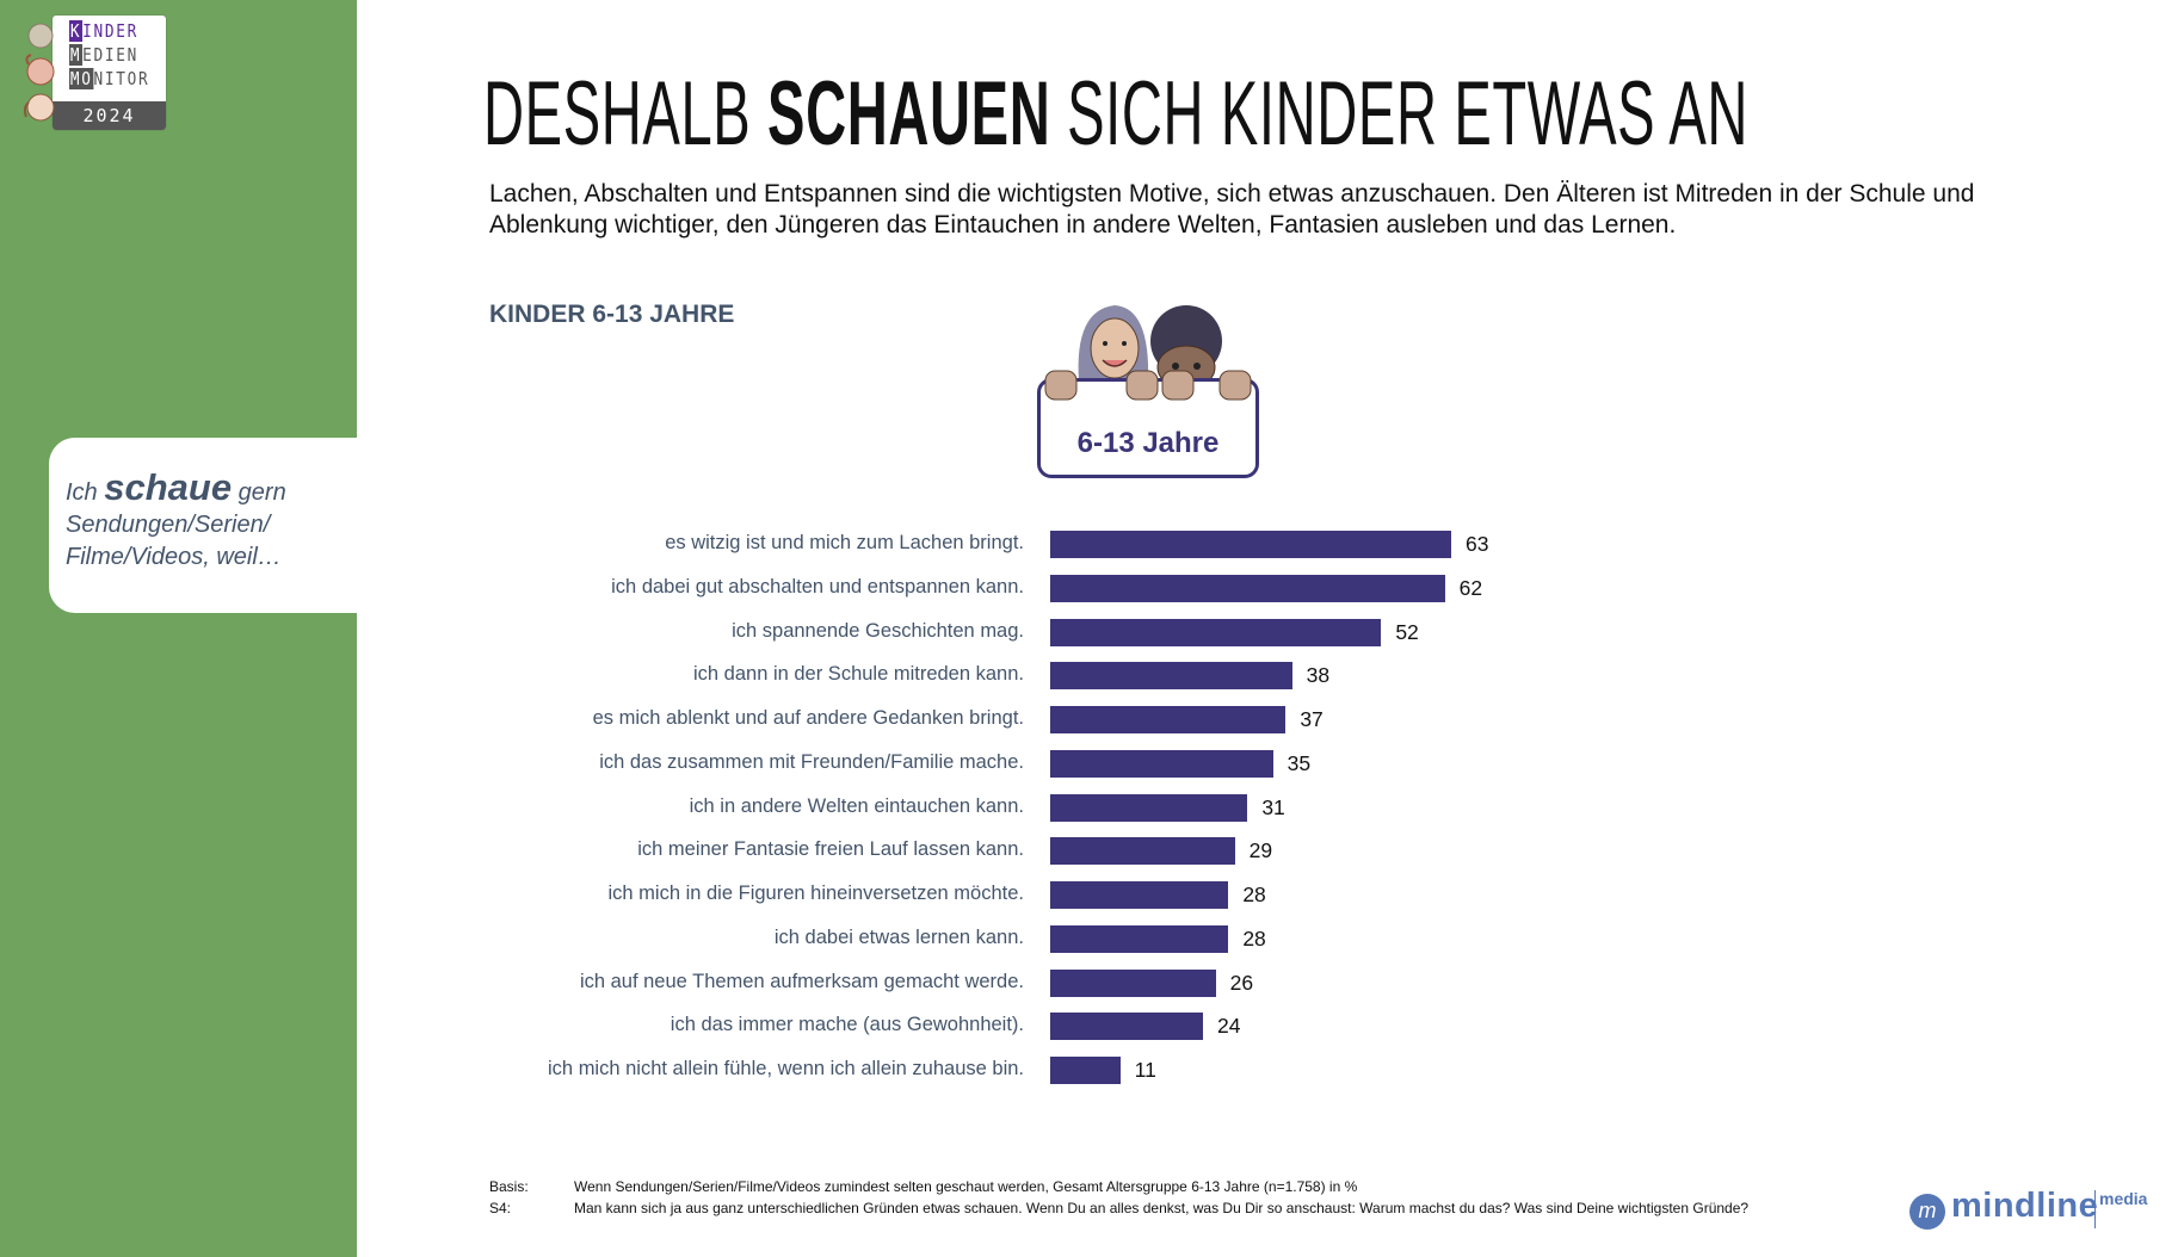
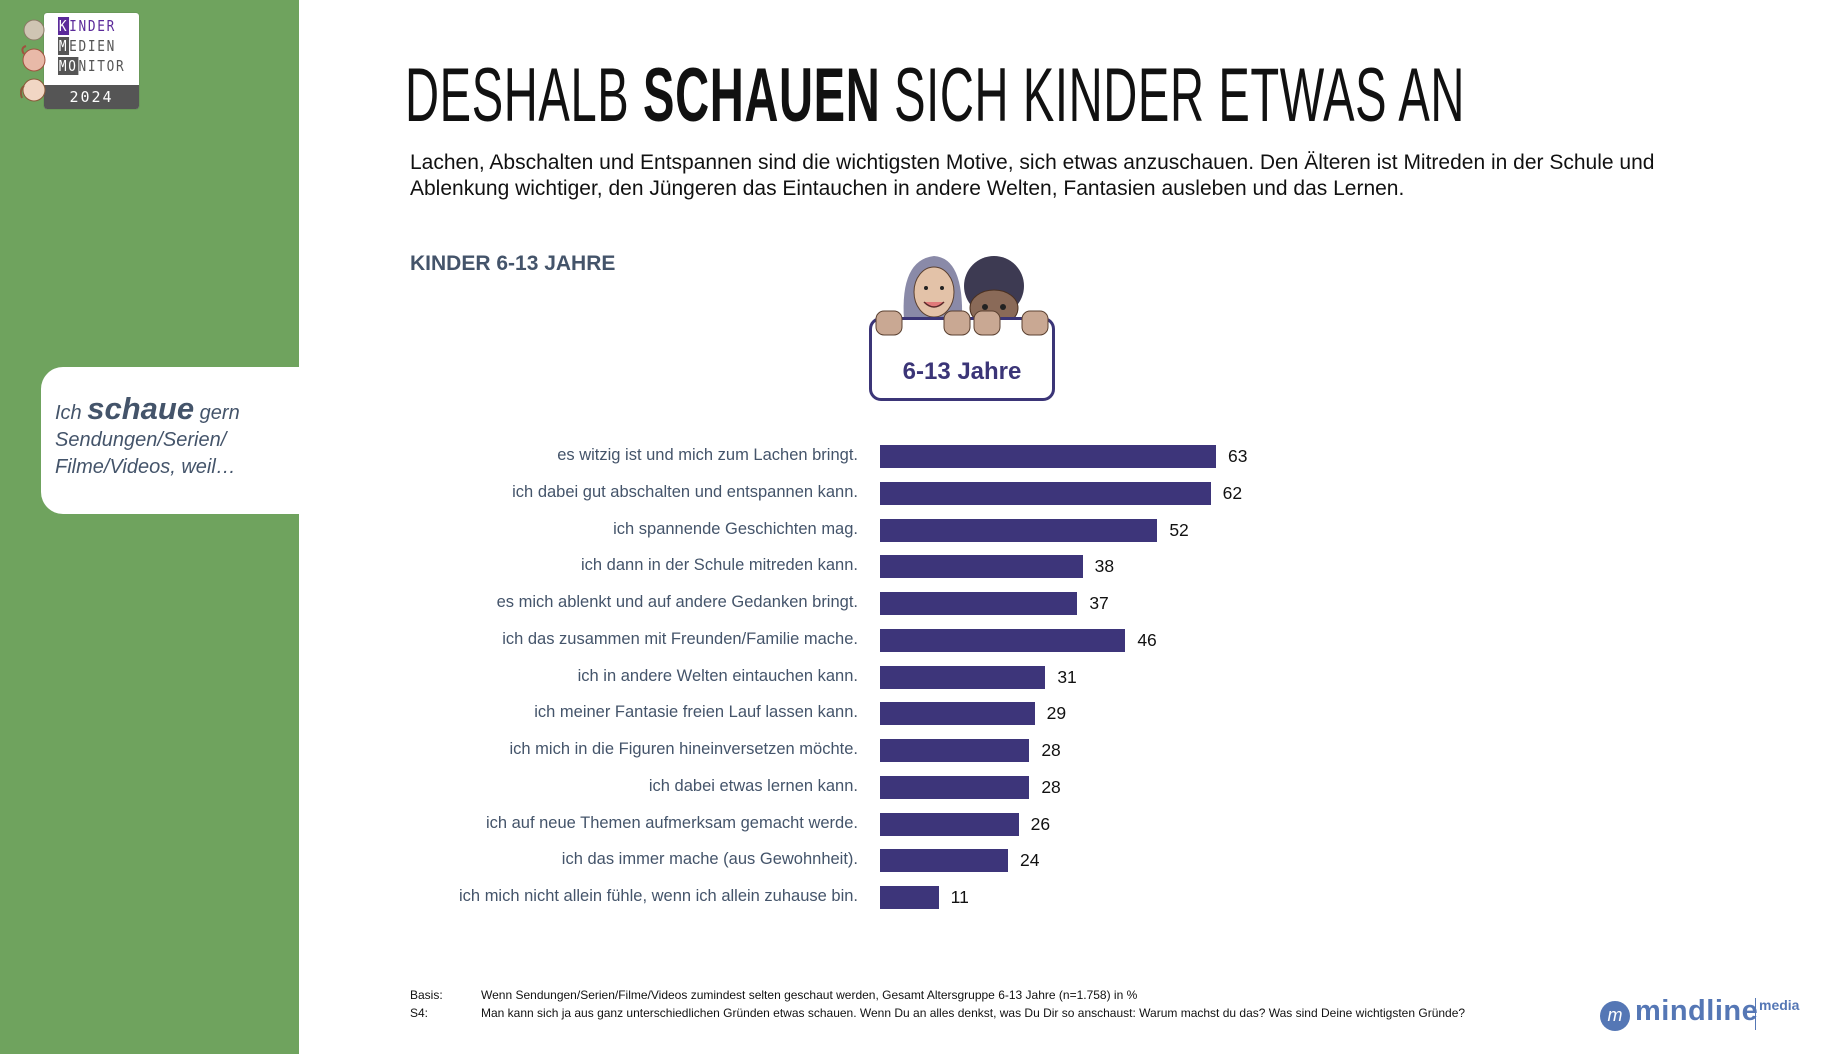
ich das zusammen mit Freunden/Familie mache.: 35 -> 46
